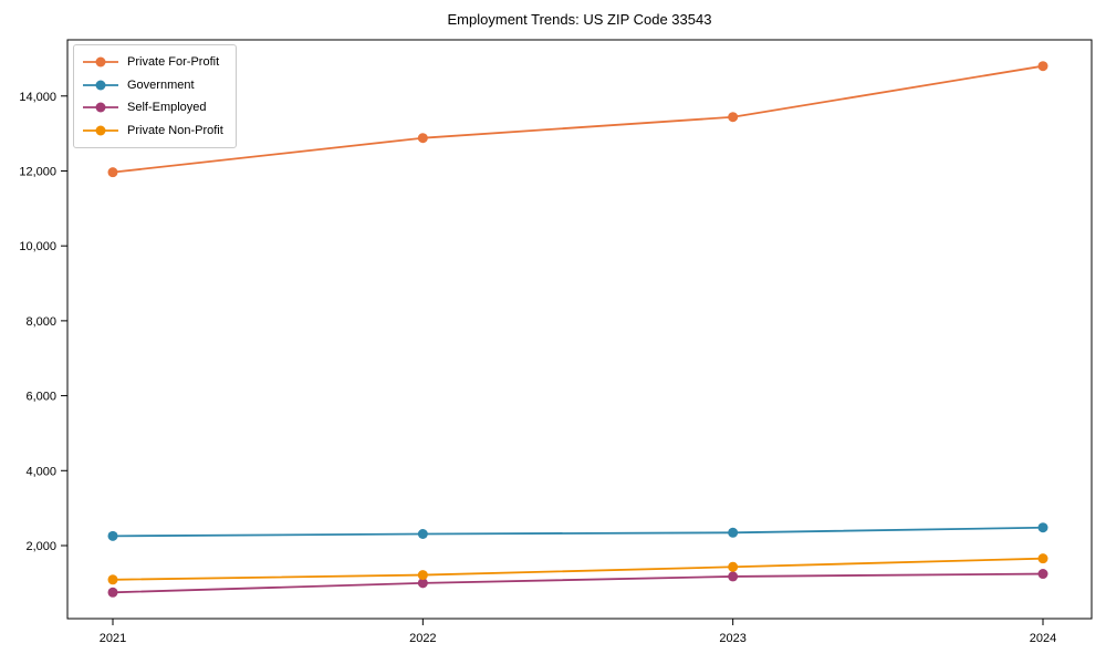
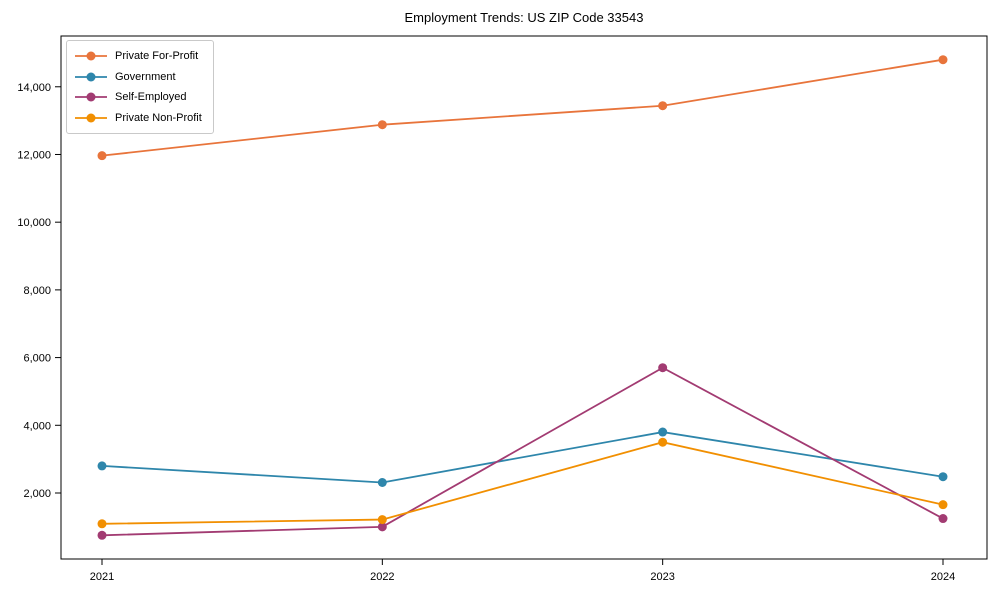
Government/2021: 2300 -> 2800
Government/2023: 2300 -> 3800
Self-Employed/2023: 1200 -> 5700
Private Non-Profit/2023: 1400 -> 3500
